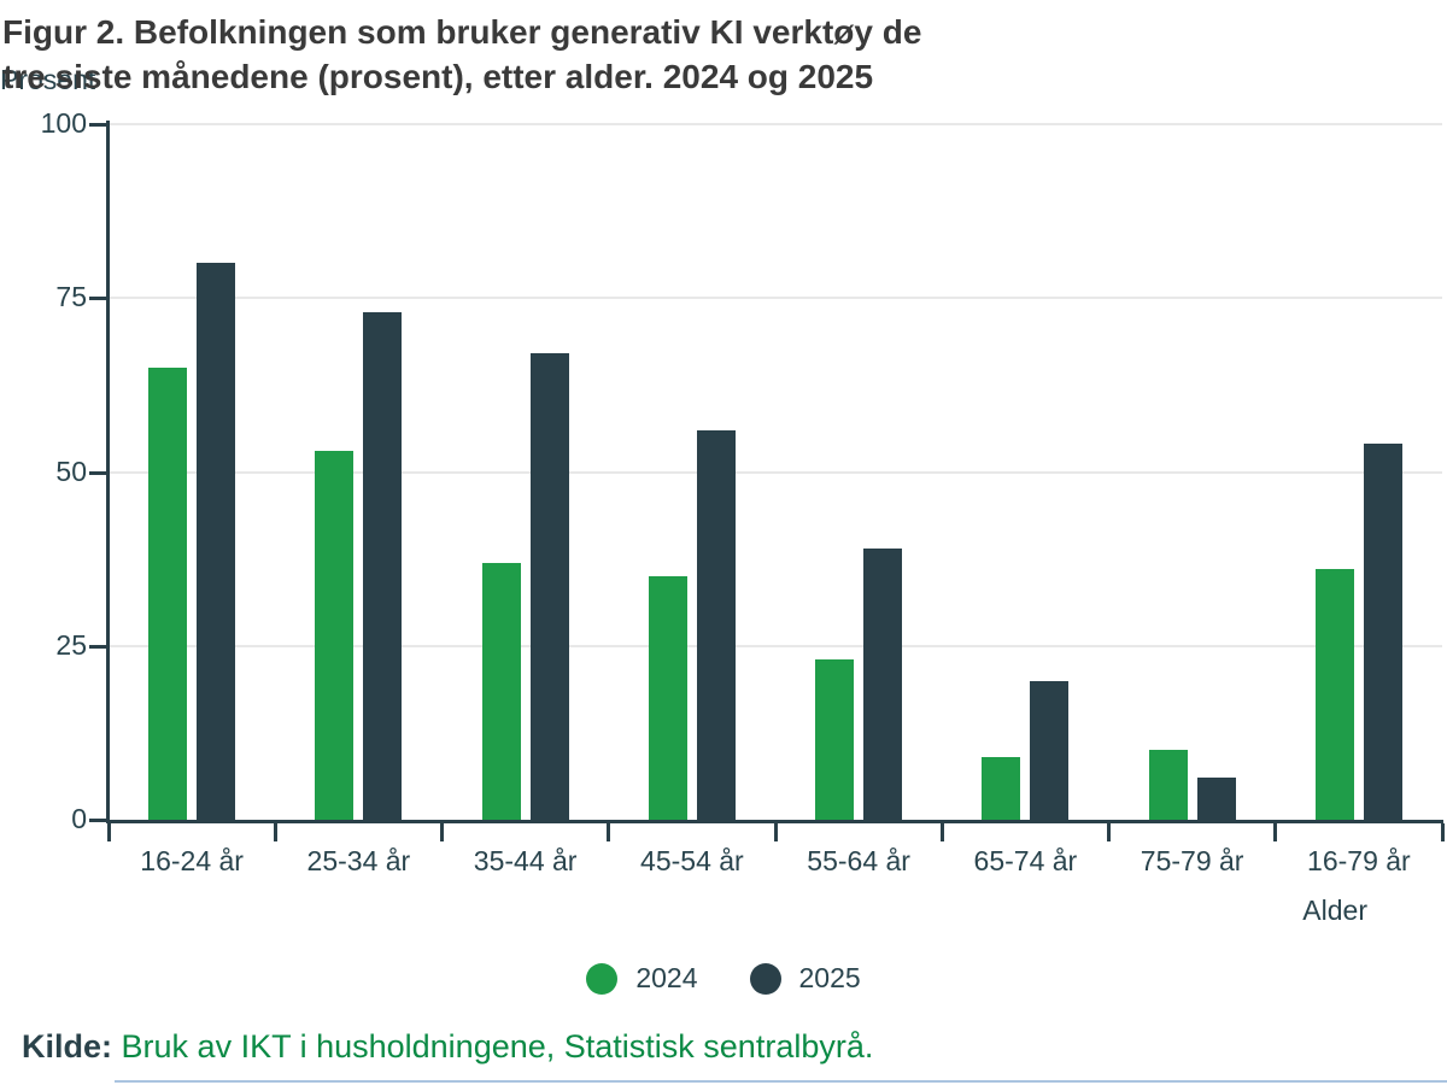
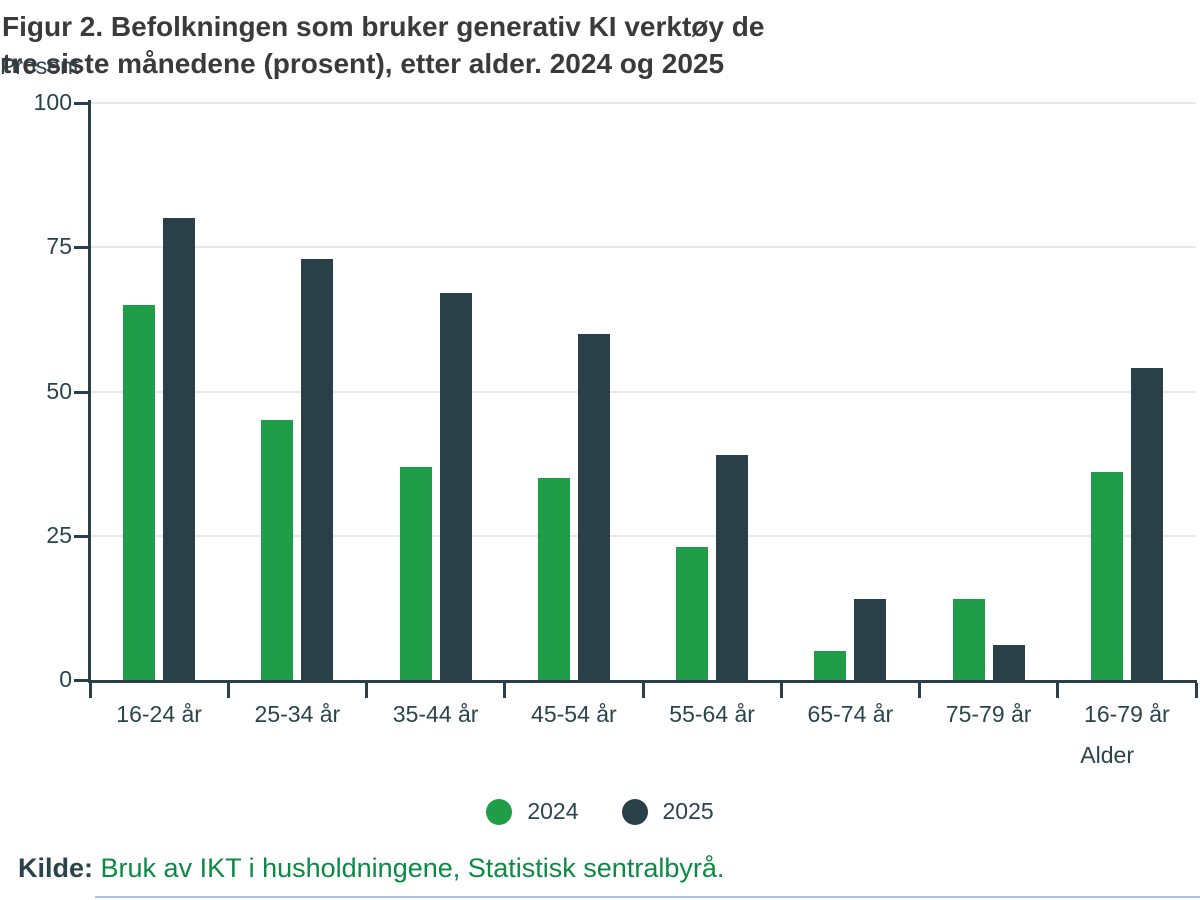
2024/25-34 år: 53 -> 45
2025/45-54 år: 56 -> 60
2024/65-74 år: 9 -> 5
2025/65-74 år: 20 -> 14
2024/75-79 år: 10 -> 14
